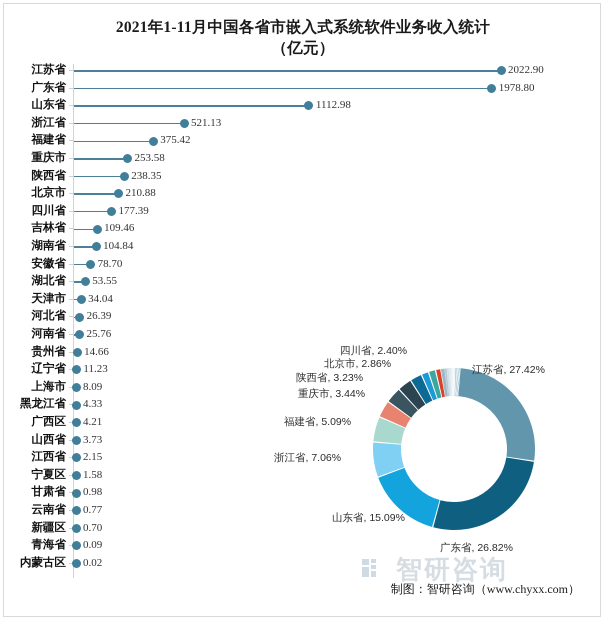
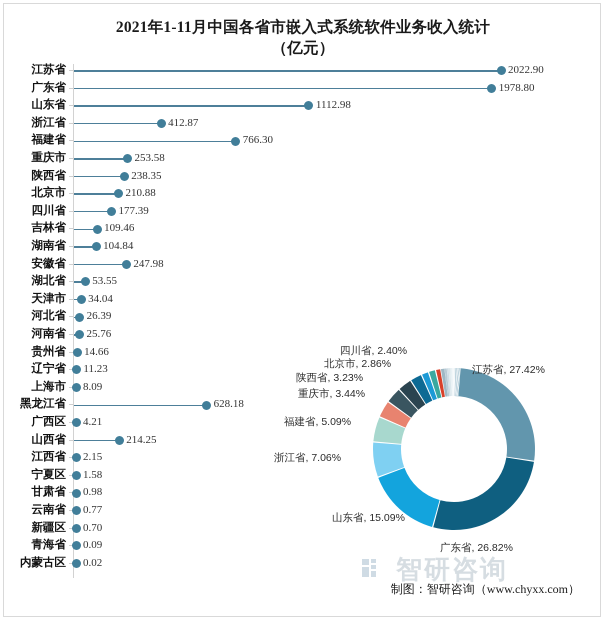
2021年1-11月中国各省市嵌入式系统软件业务收入统计（亿元）/浙江省: 521.13 -> 412.87
2021年1-11月中国各省市嵌入式系统软件业务收入统计（亿元）/福建省: 375.42 -> 766.30
2021年1-11月中国各省市嵌入式系统软件业务收入统计（亿元）/安徽省: 78.70 -> 247.98
2021年1-11月中国各省市嵌入式系统软件业务收入统计（亿元）/黑龙江省: 4.33 -> 628.18
2021年1-11月中国各省市嵌入式系统软件业务收入统计（亿元）/山西省: 3.73 -> 214.25
